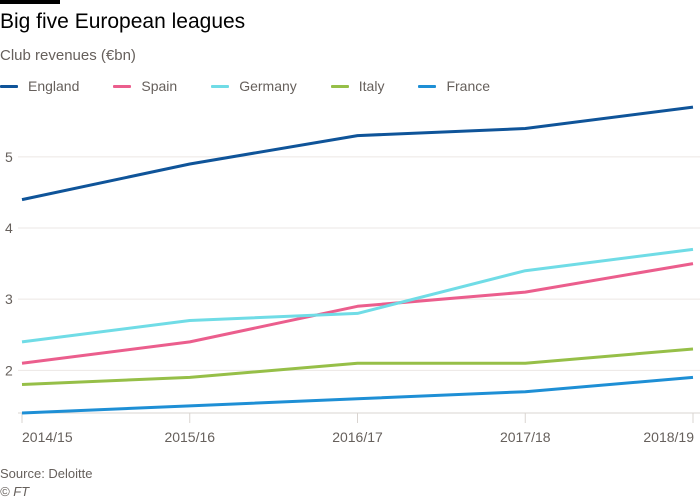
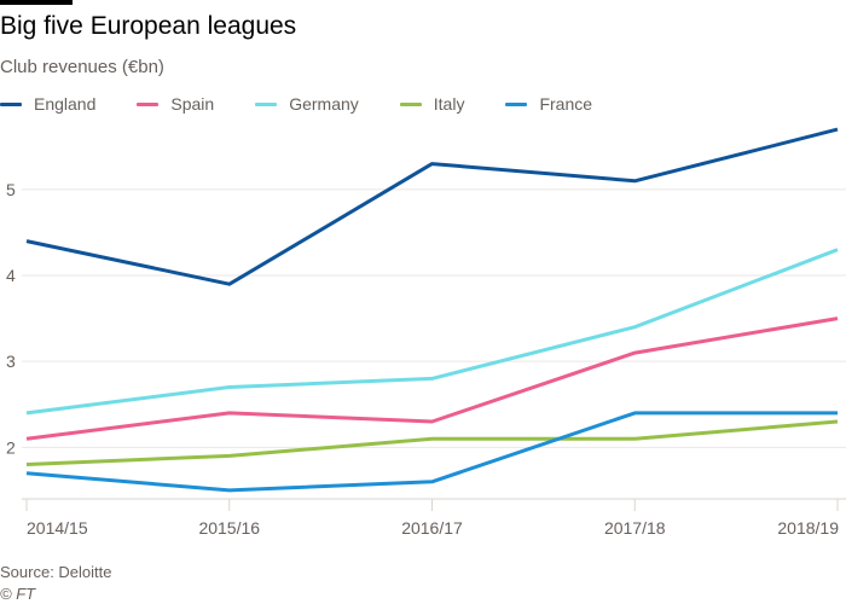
France/2014/15: 1.4 -> 1.7
England/2015/16: 4.9 -> 3.9
Spain/2016/17: 2.9 -> 2.3
England/2017/18: 5.4 -> 5.1
France/2017/18: 1.7 -> 2.4
Germany/2018/19: 3.7 -> 4.3
France/2018/19: 1.9 -> 2.4
